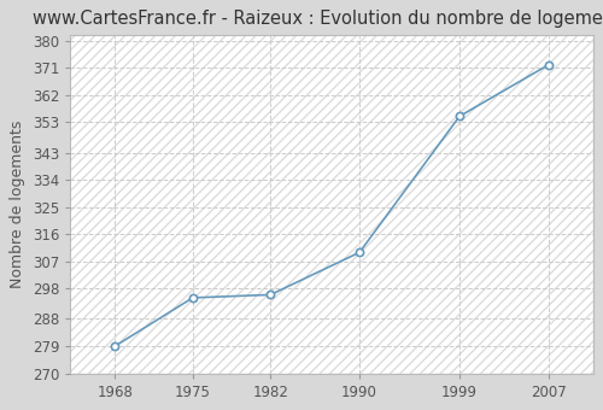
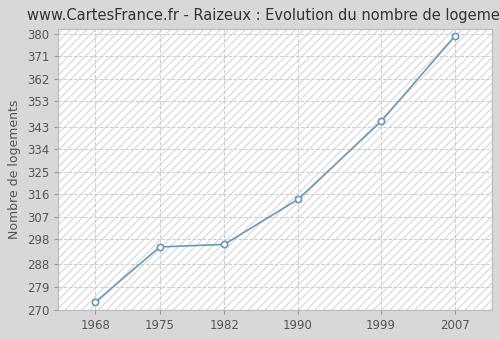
1968: 279 -> 273
1990: 310 -> 314
1999: 355 -> 345
2007: 372 -> 379
